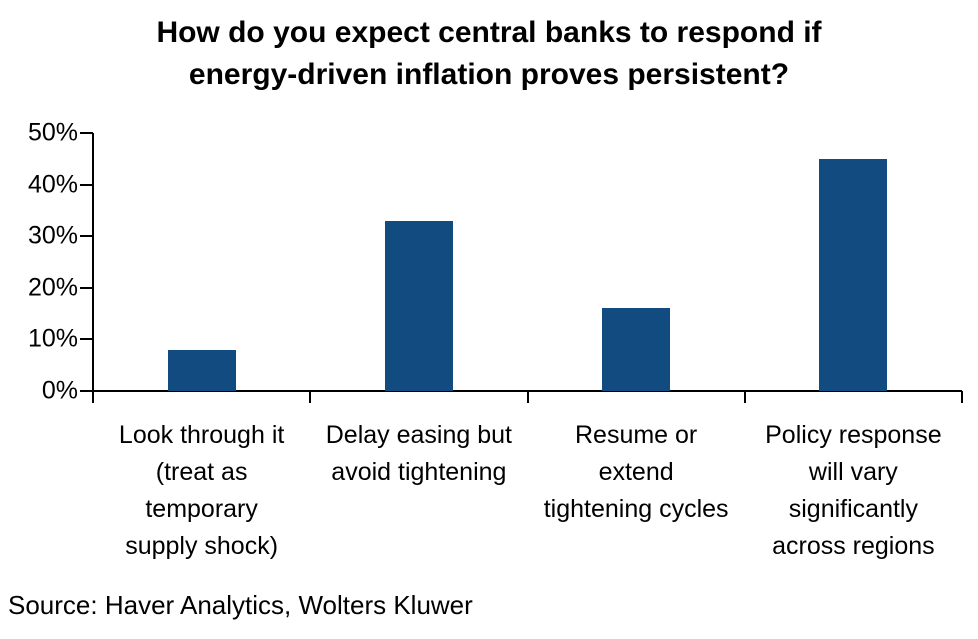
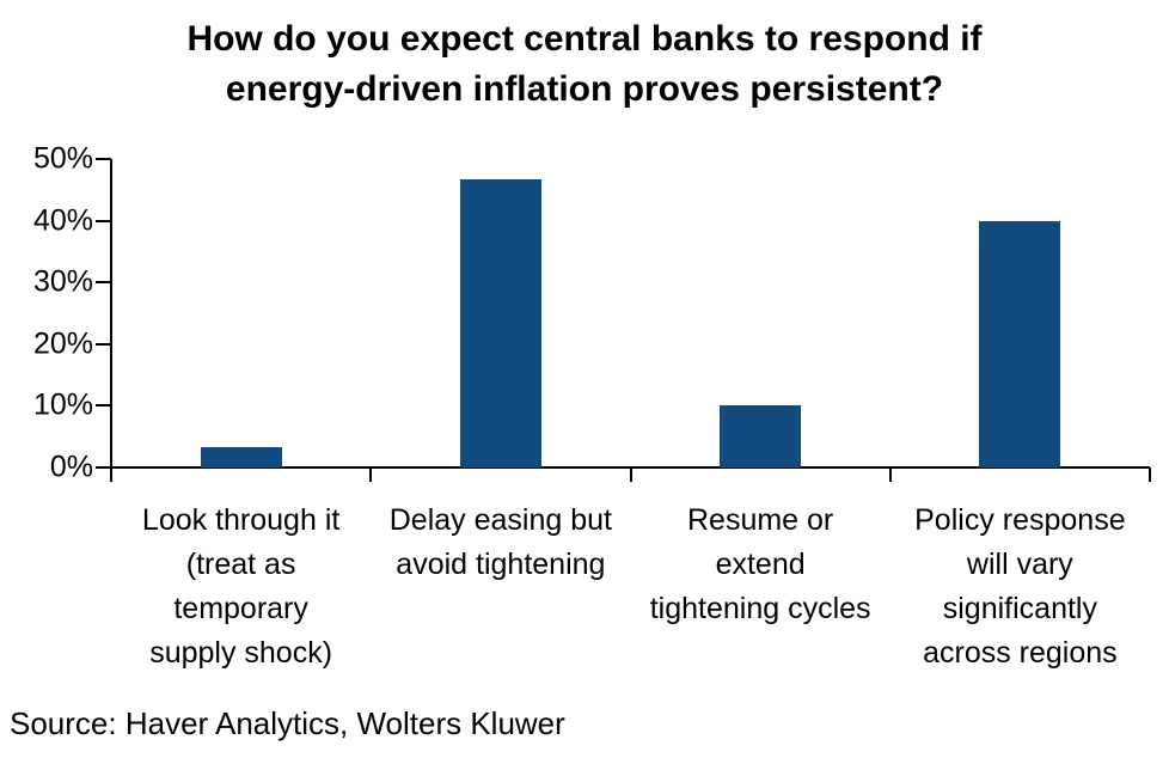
Look through it (treat as temporary supply shock): 8% -> 3%
Delay easing but avoid tightening: 33% -> 47%
Resume or extend tightening cycles: 16% -> 10%
Policy response will vary significantly across regions: 45% -> 40%
